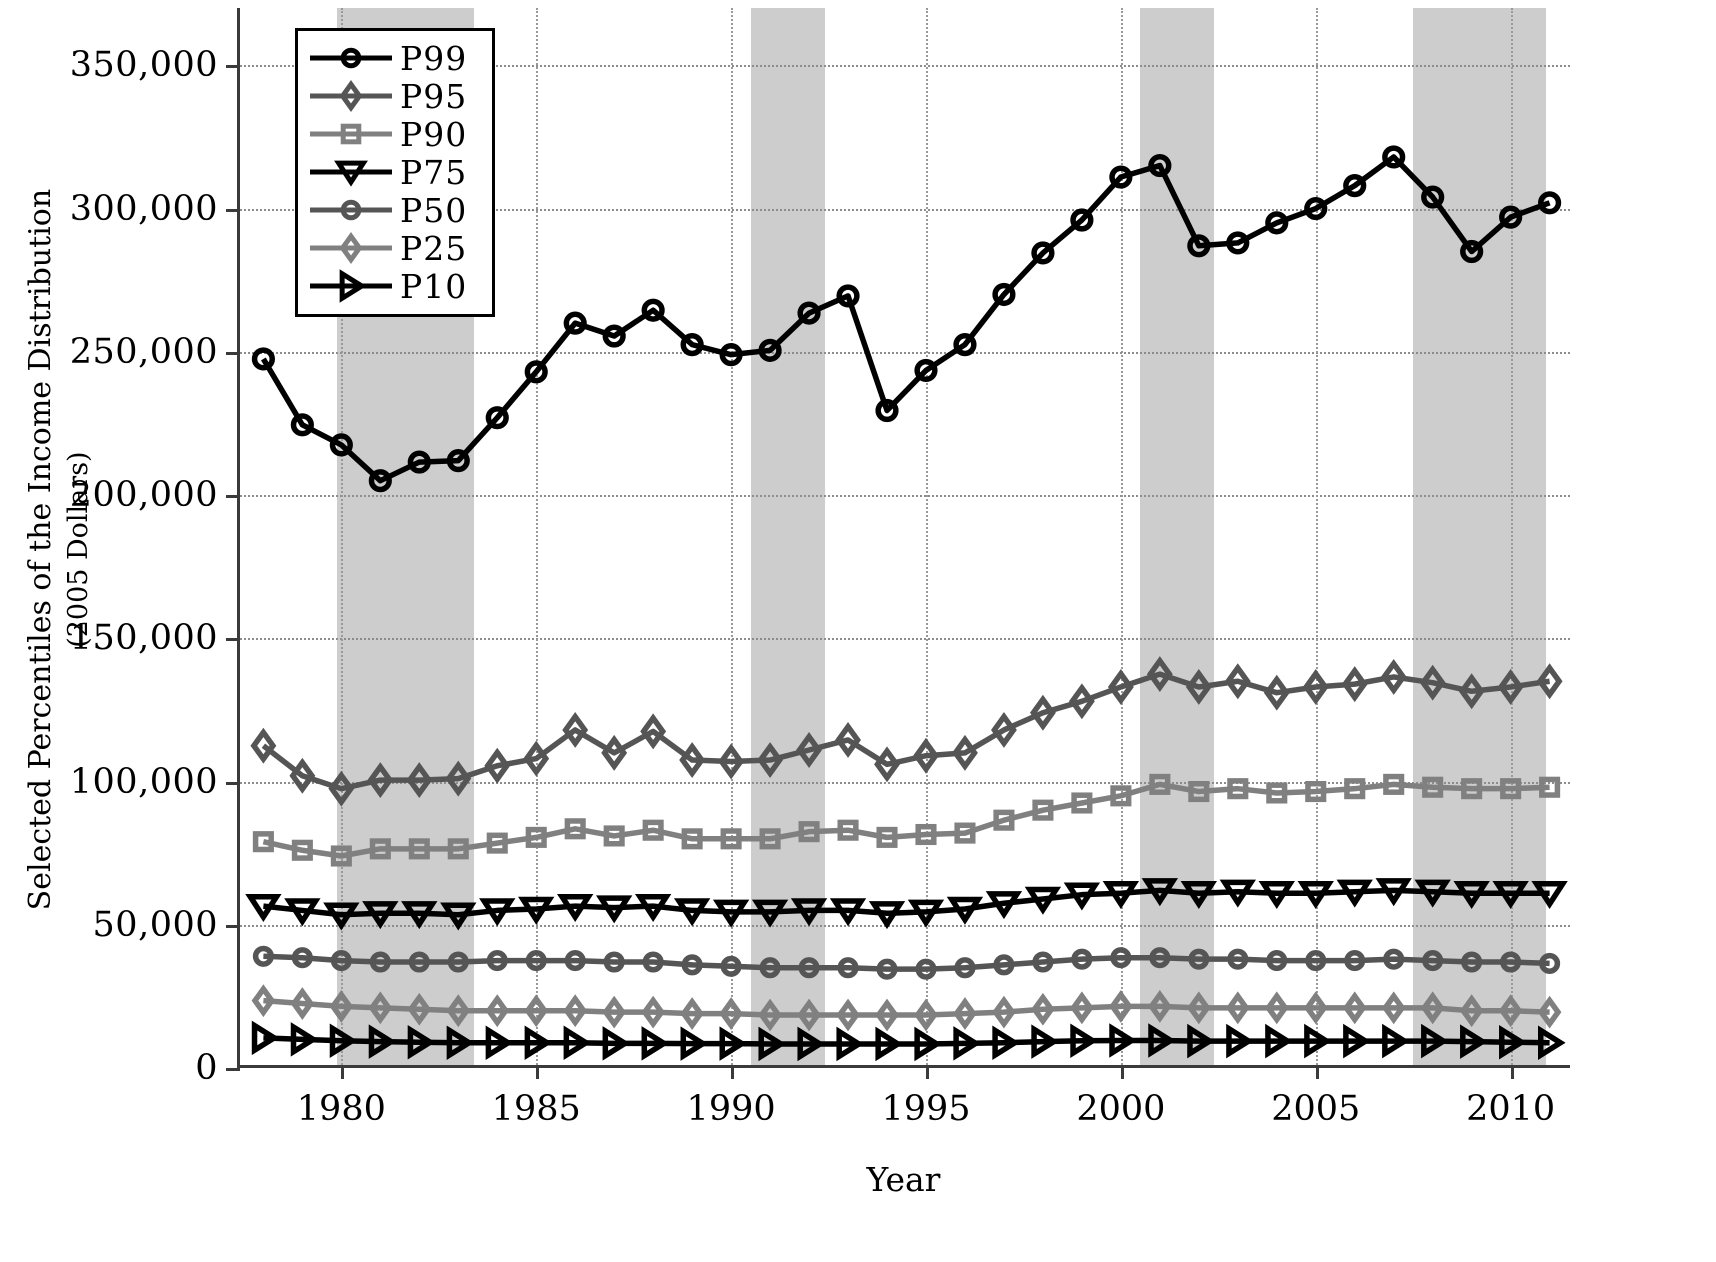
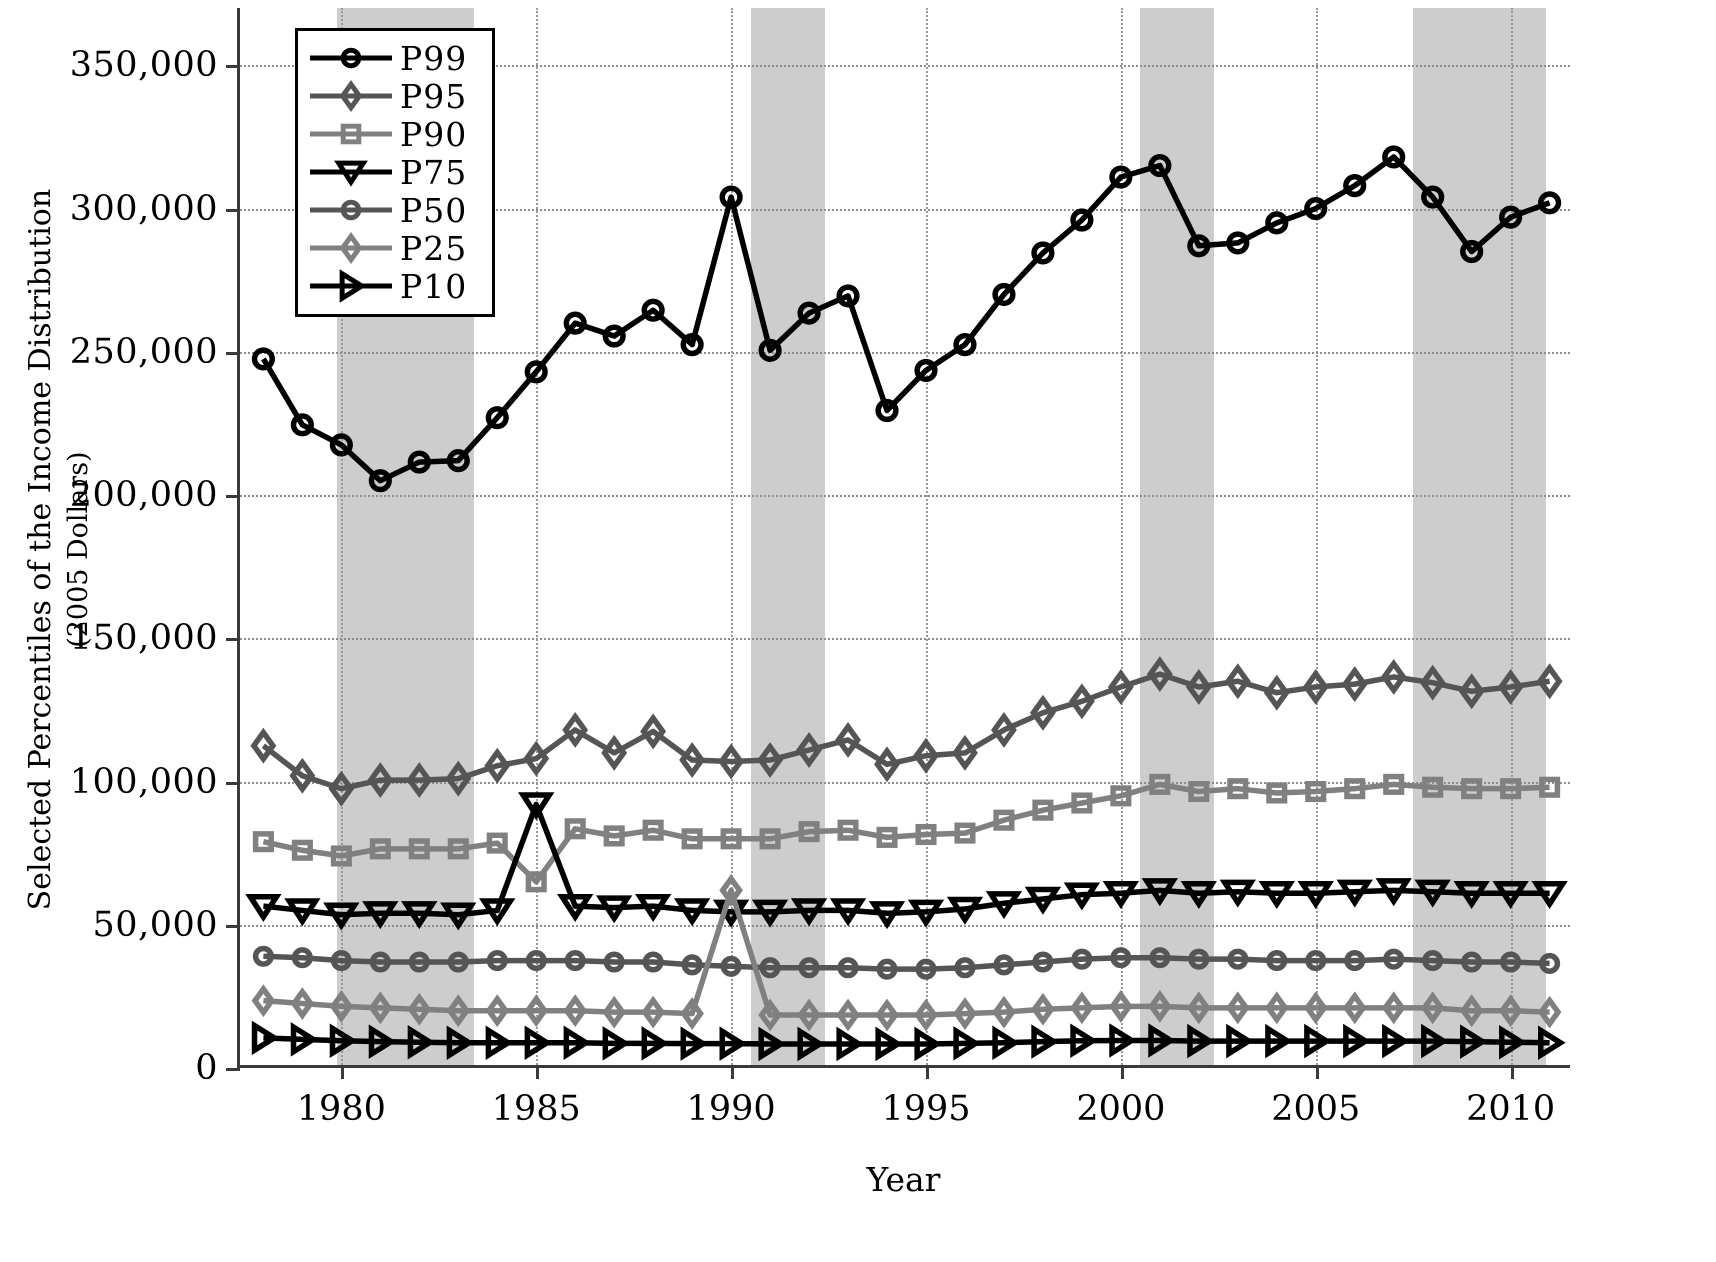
P90/1985: 80000 -> 65000
P75/1985: 56000 -> 92000
P99/1990: 249000 -> 304000
P25/1990: 19000 -> 62000
